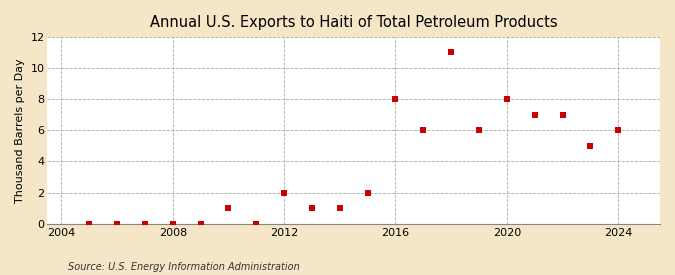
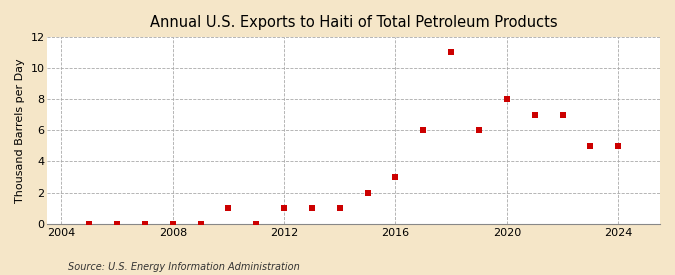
2012: 2 -> 1
2016: 8 -> 3
2024: 6 -> 5
